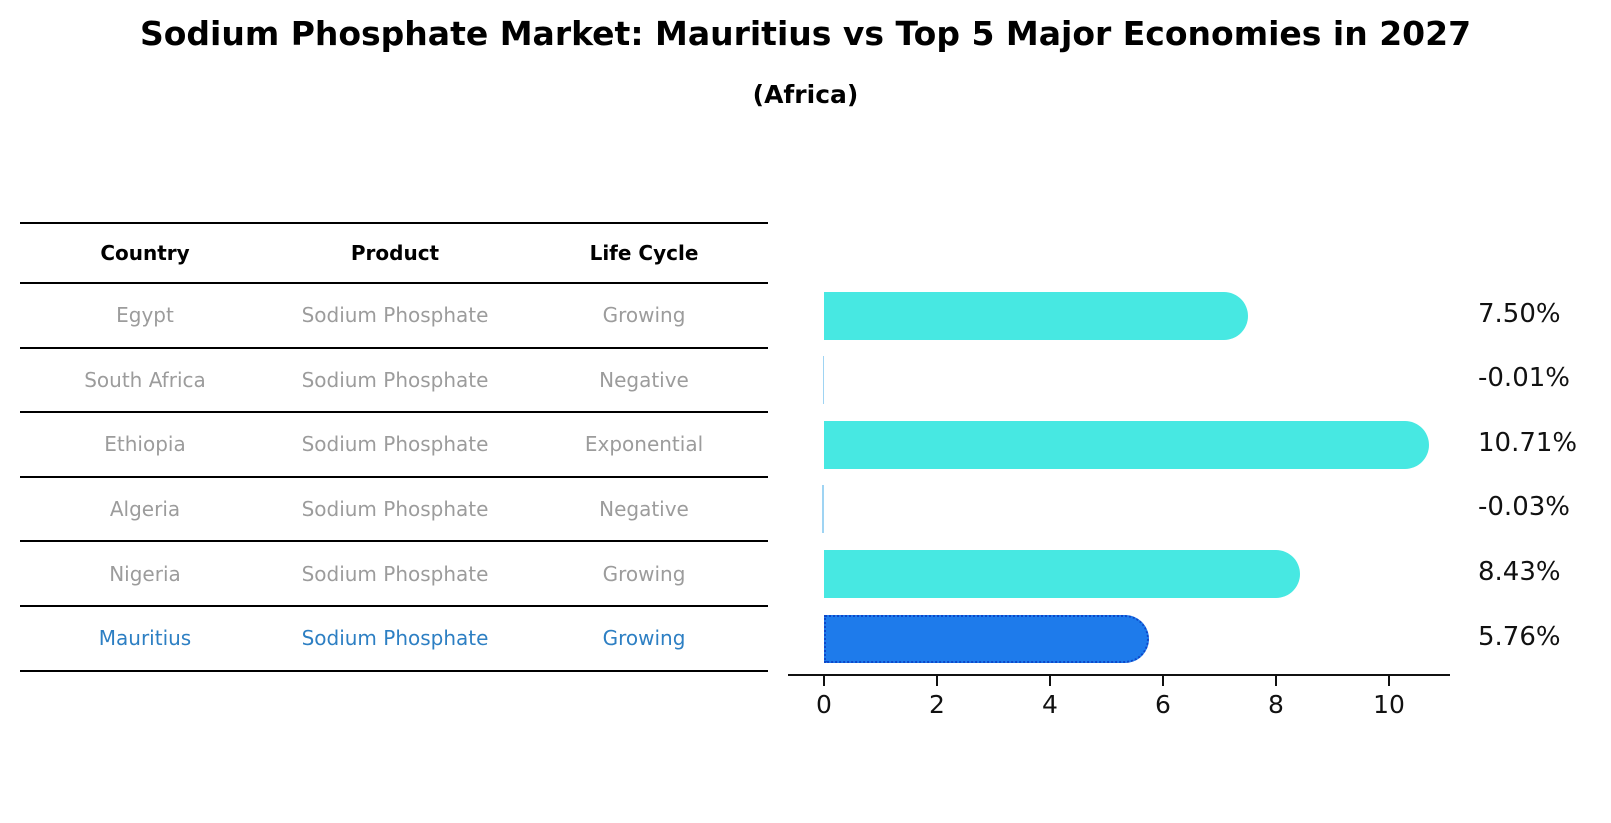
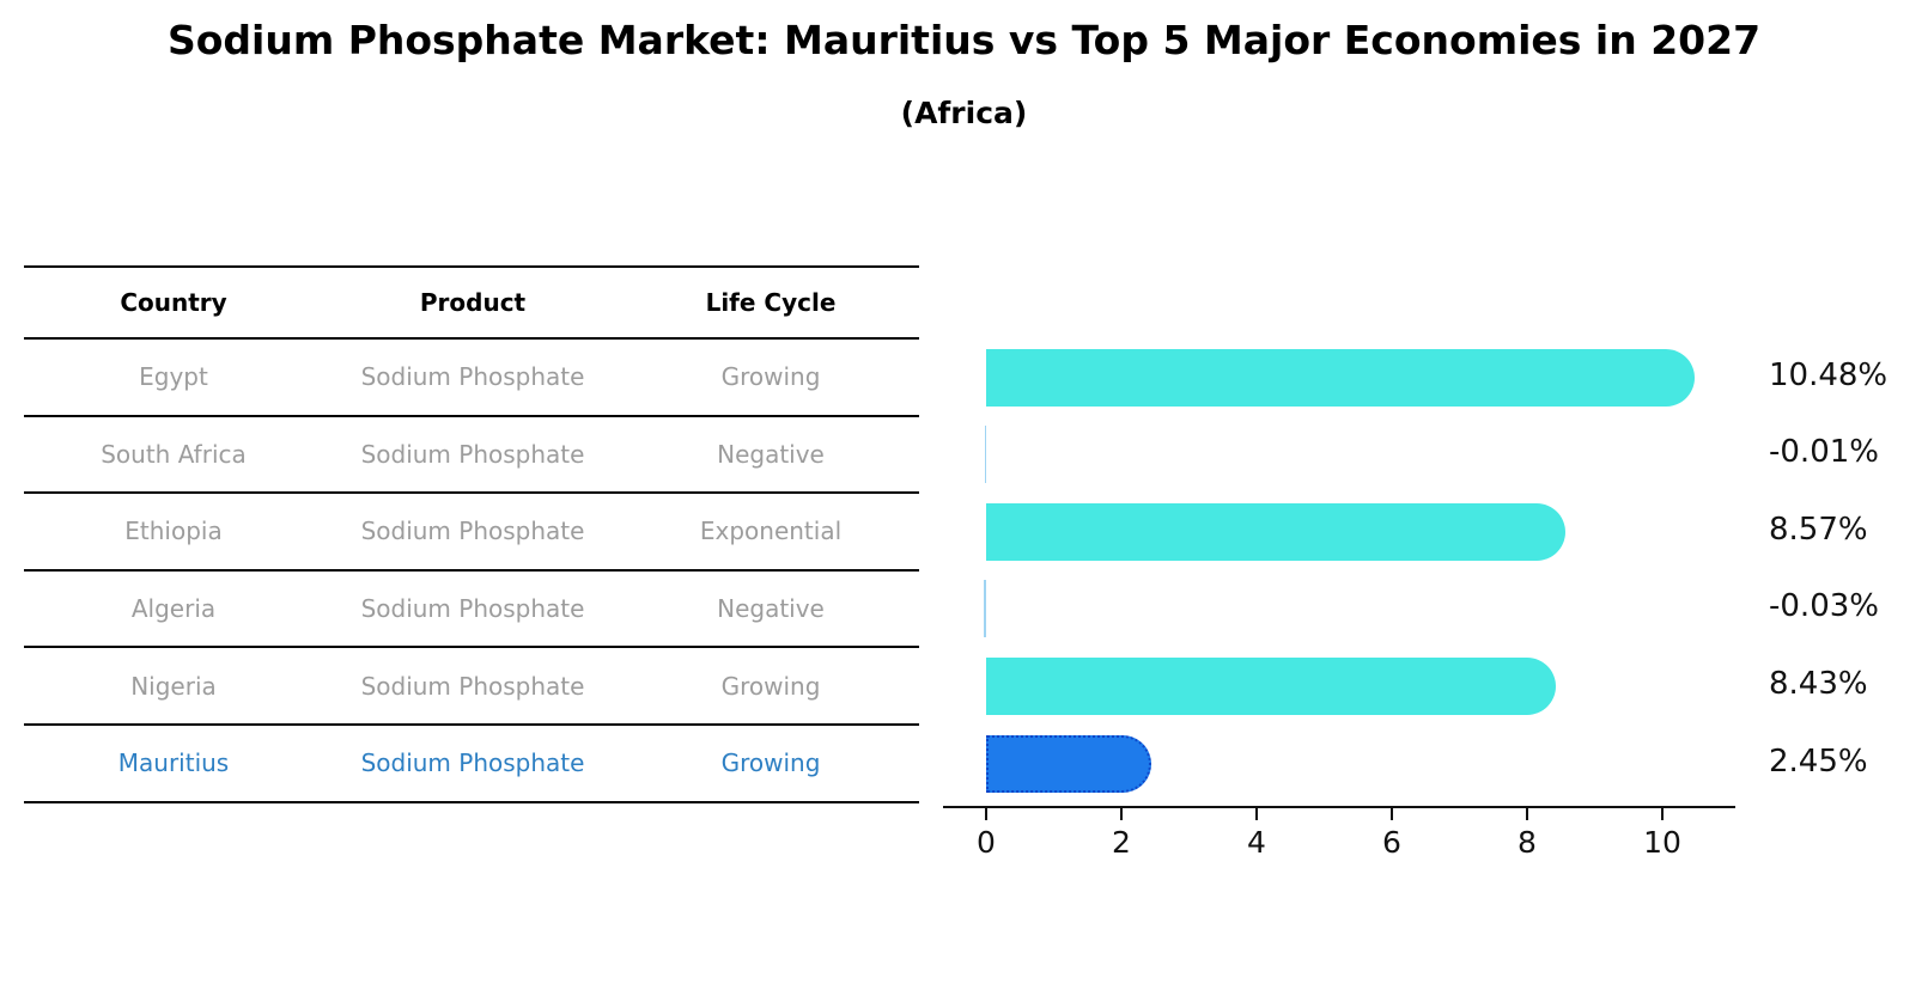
Egypt: 7.50% -> 10.48%
Ethiopia: 10.71% -> 8.57%
Mauritius: 5.76% -> 2.45%
